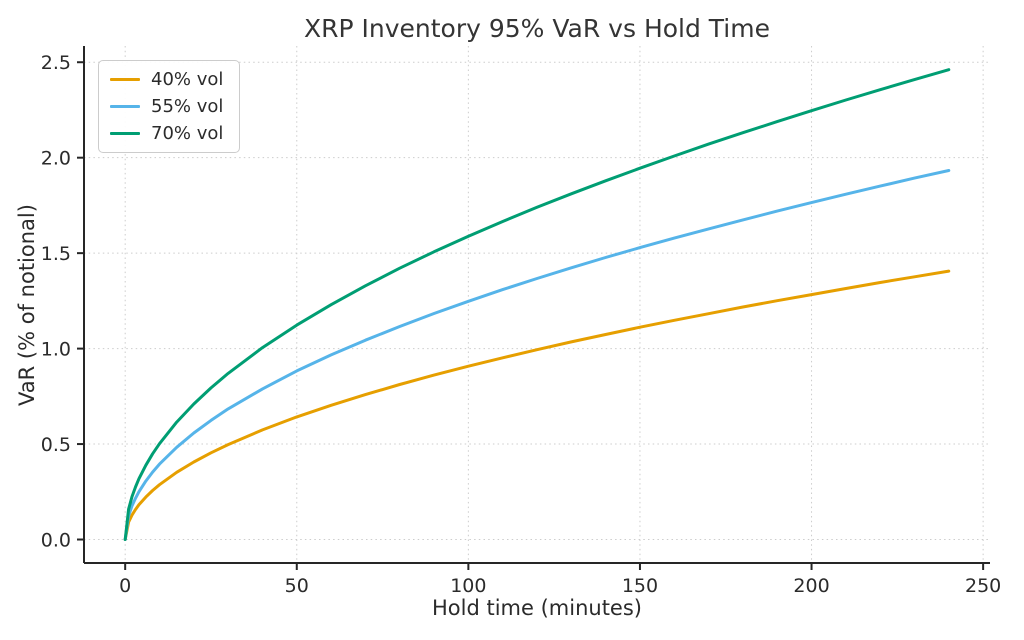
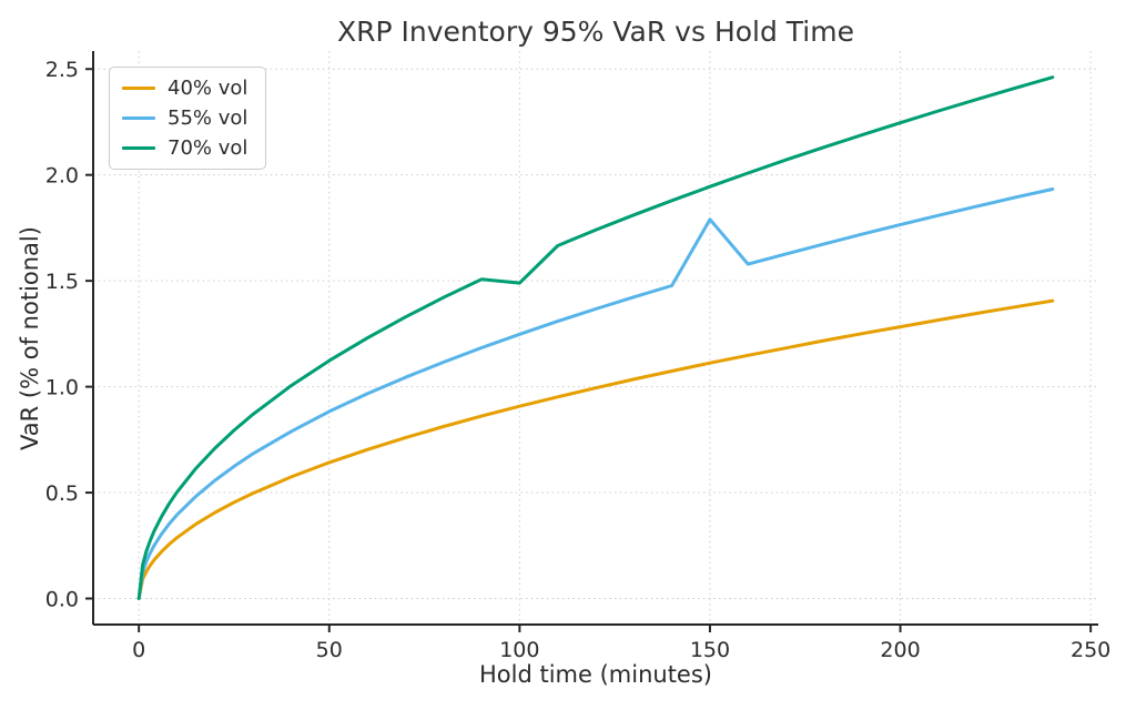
70% vol/100: 1.59 -> 1.49
55% vol/150: 1.53 -> 1.79
